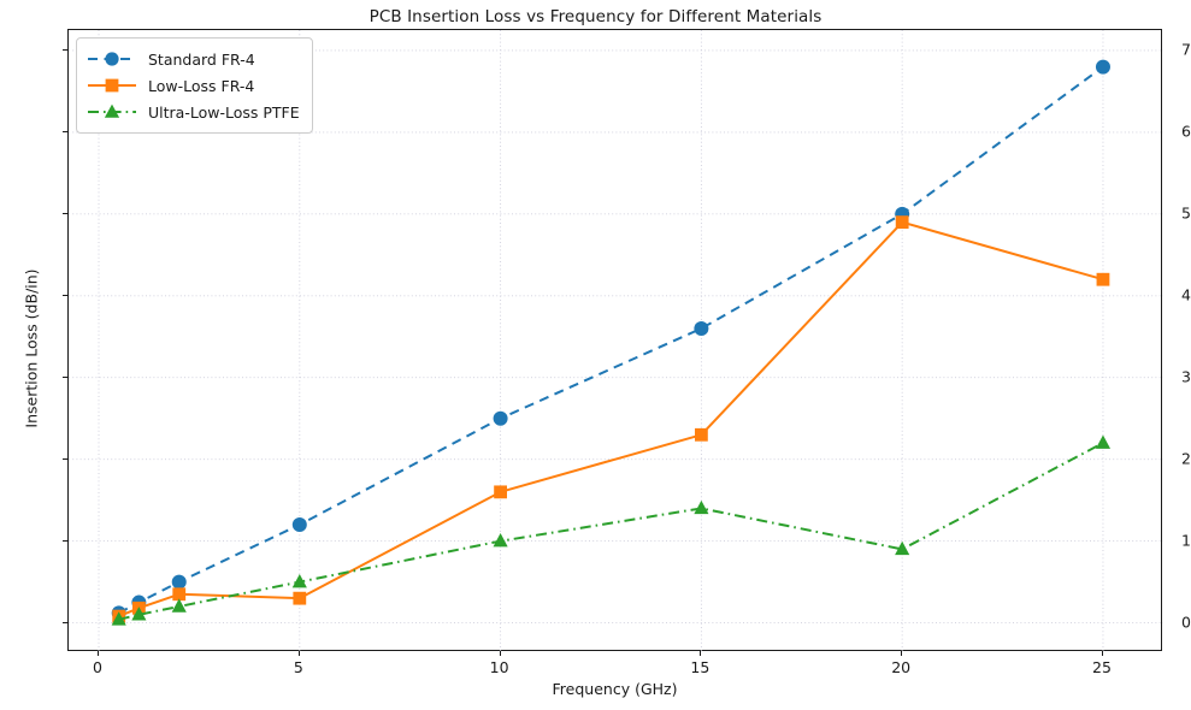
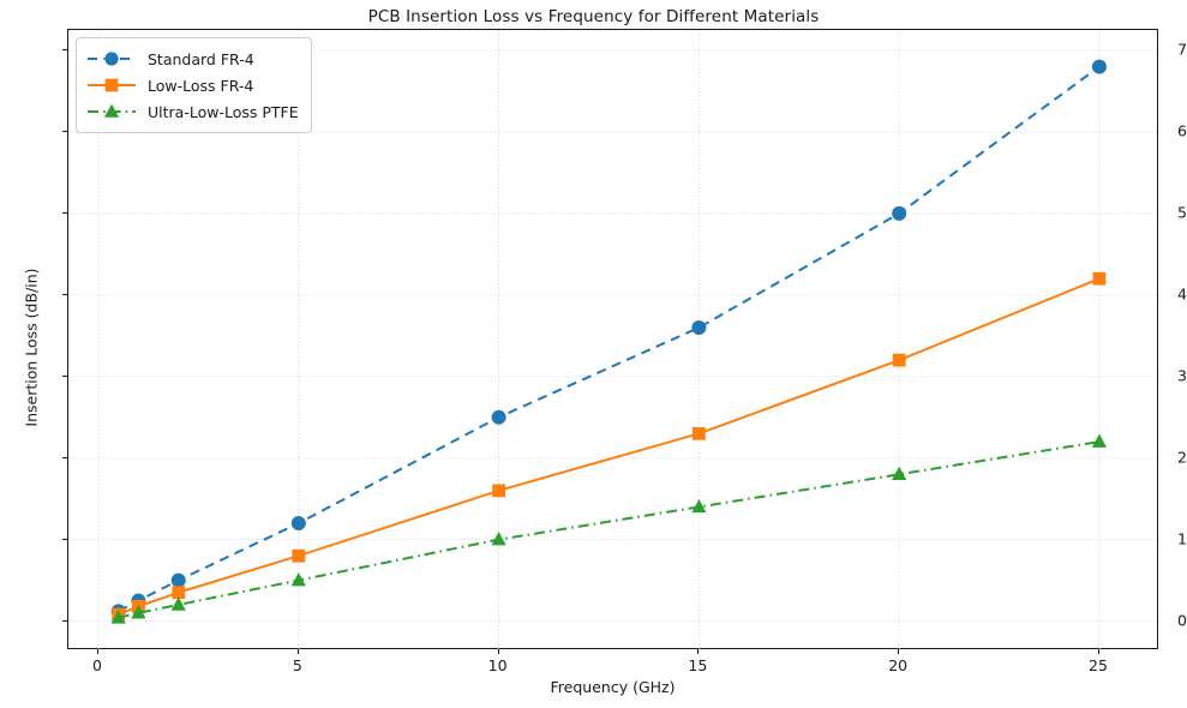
Low-Loss FR-4/5: 0.3 -> 0.8
Low-Loss FR-4/20: 4.9 -> 3.2
Ultra-Low-Loss PTFE/20: 0.9 -> 1.8
